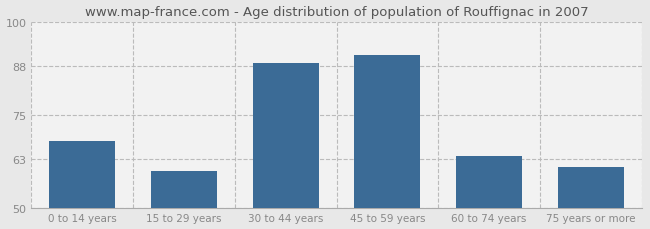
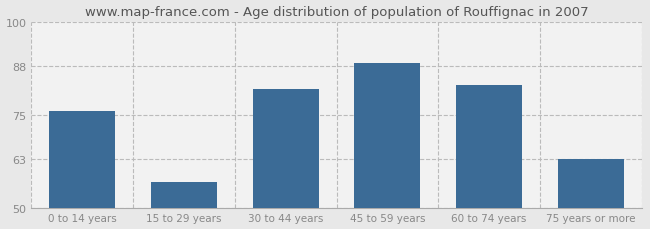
0 to 14 years: 68 -> 76
15 to 29 years: 60 -> 57
30 to 44 years: 89 -> 82
45 to 59 years: 91 -> 89
60 to 74 years: 64 -> 83
75 years or more: 61 -> 63
